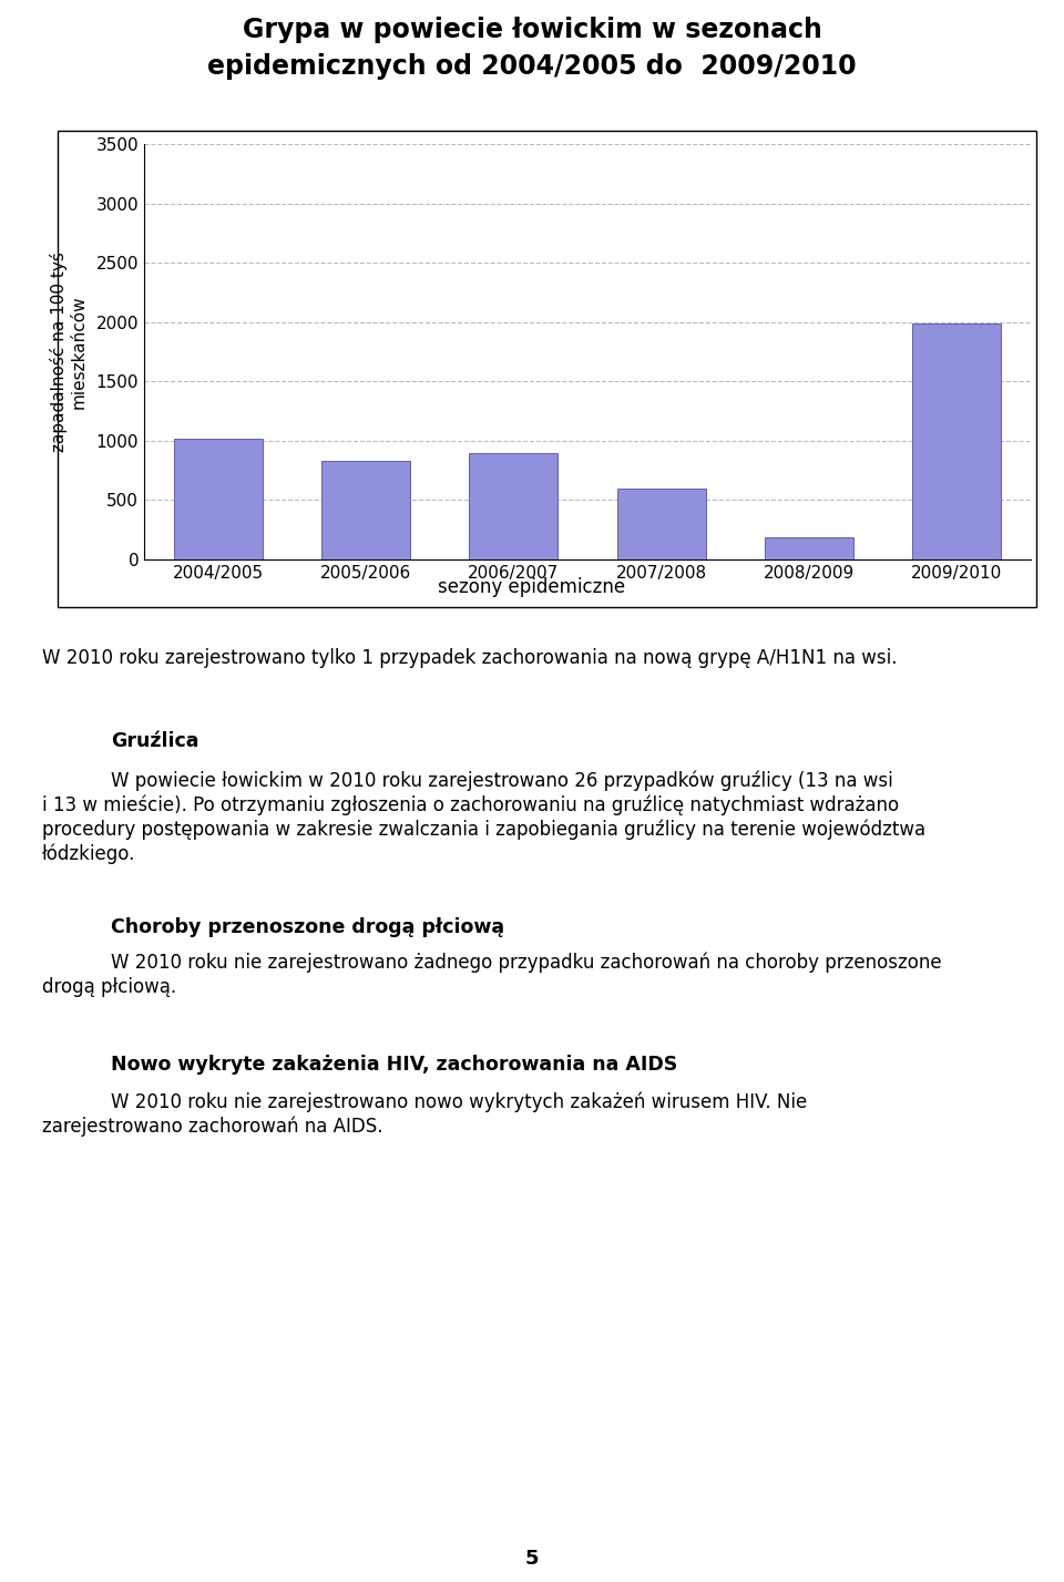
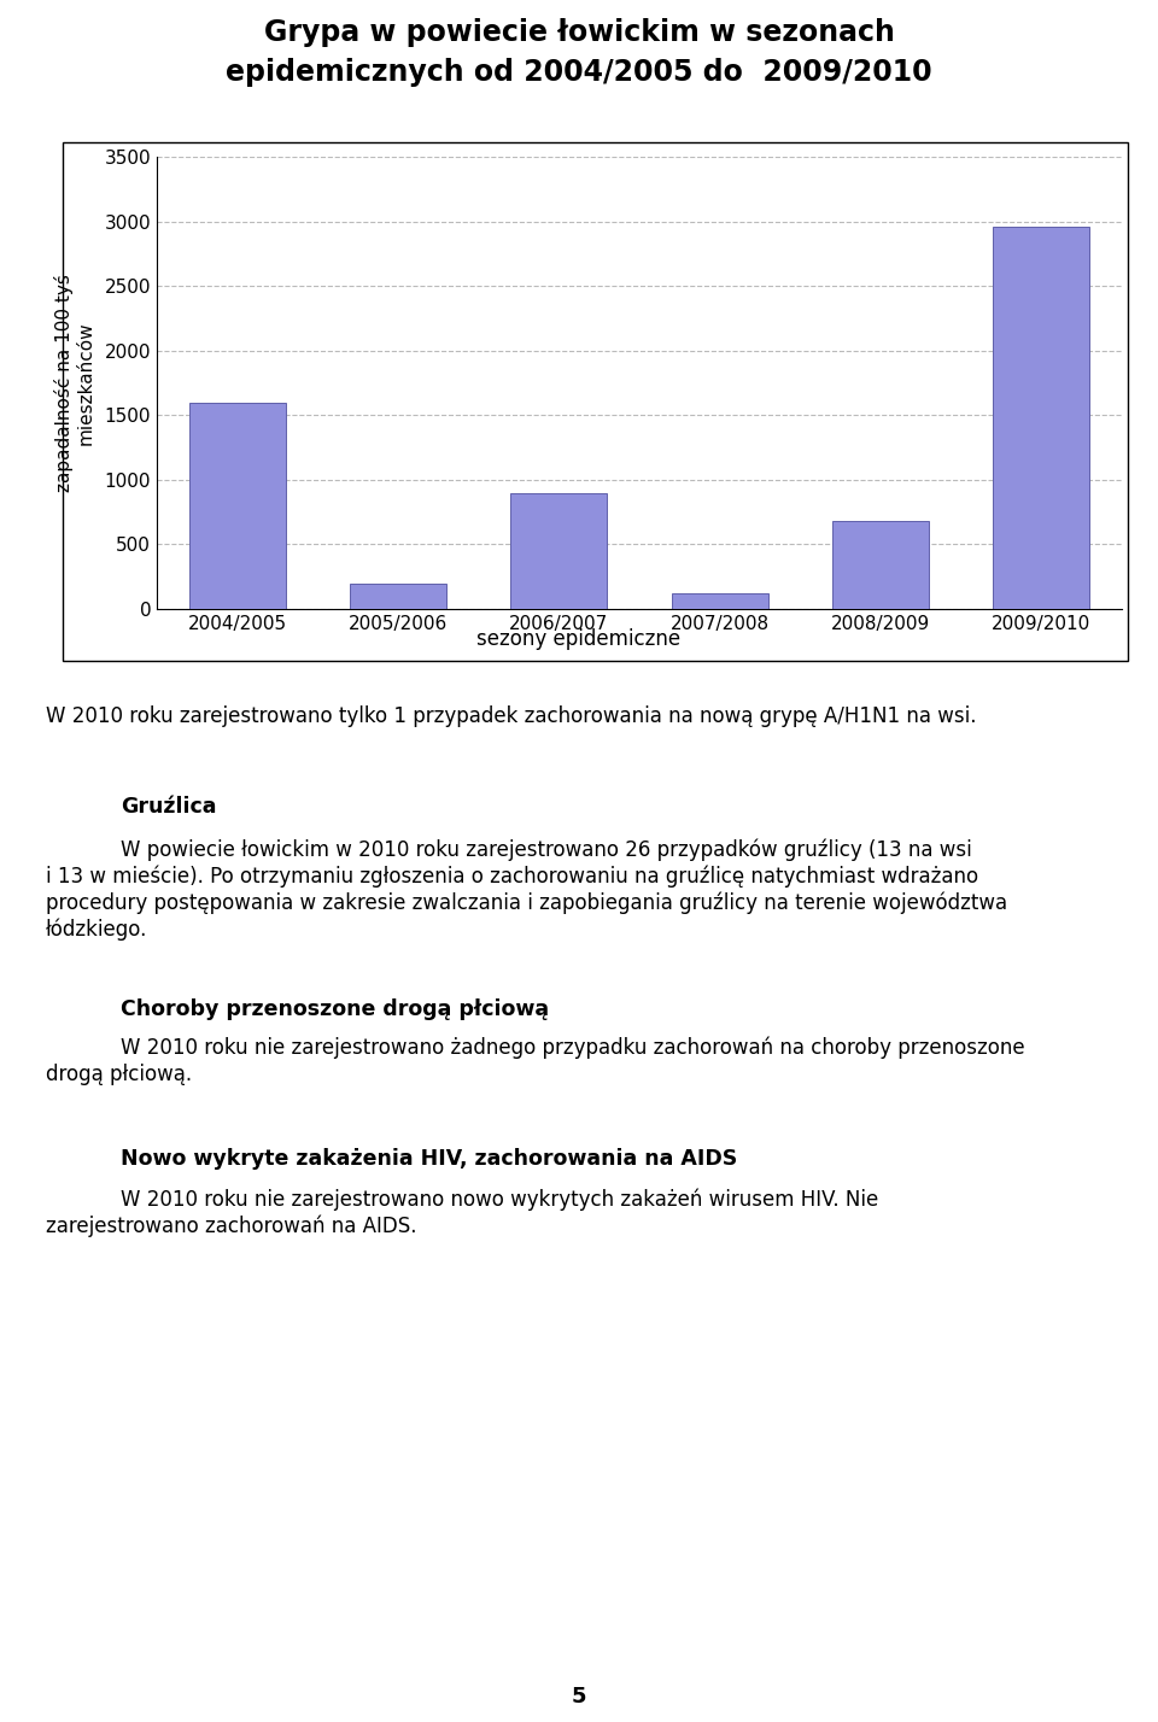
2004/2005: 1020 -> 1600
2005/2006: 830 -> 200
2007/2008: 600 -> 120
2008/2009: 190 -> 680
2009/2010: 1990 -> 2960
